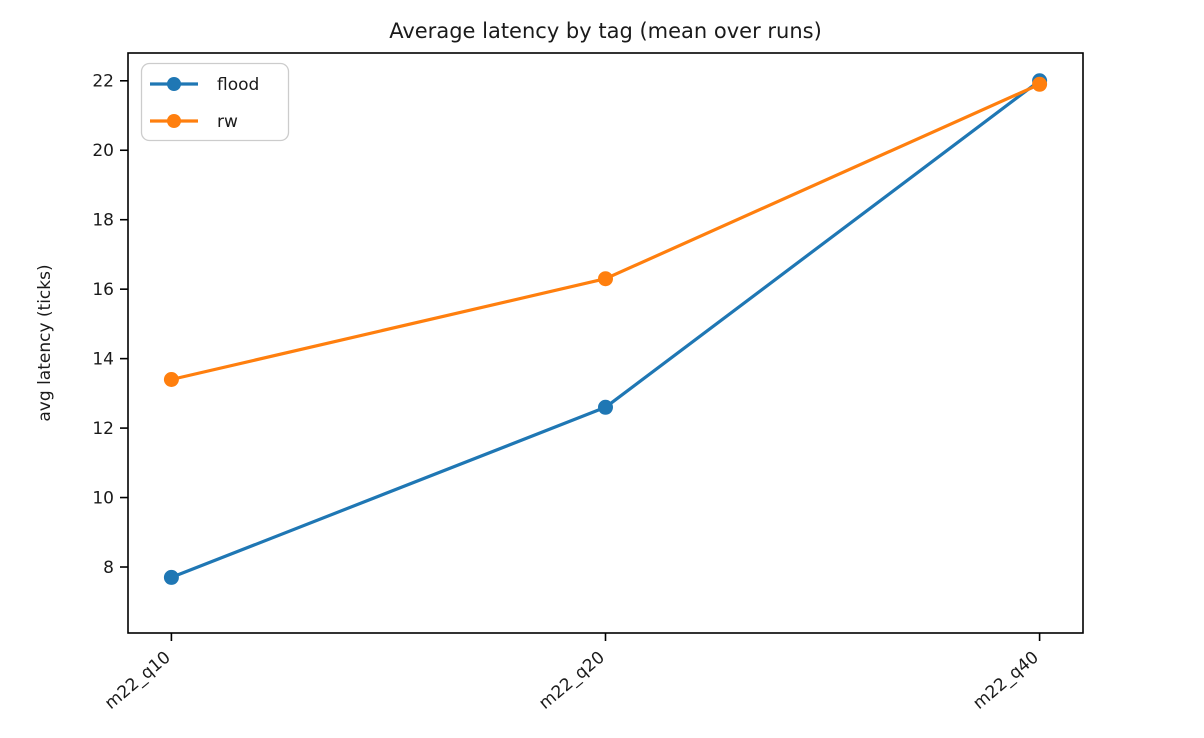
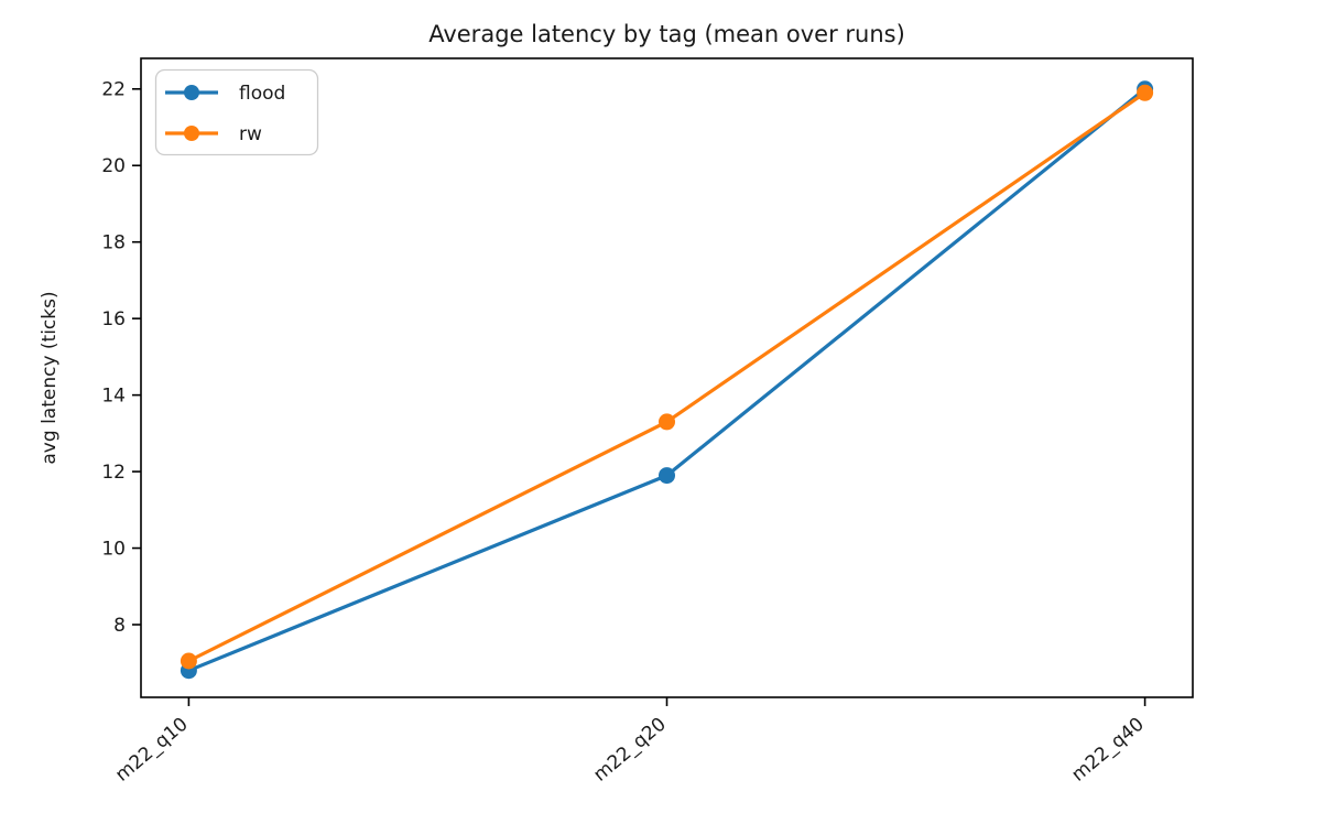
flood/m22_q10: 7.7 -> 6.8
rw/m22_q10: 13.4 -> 7.0
flood/m22_q20: 12.6 -> 11.9
rw/m22_q20: 16.3 -> 13.3
